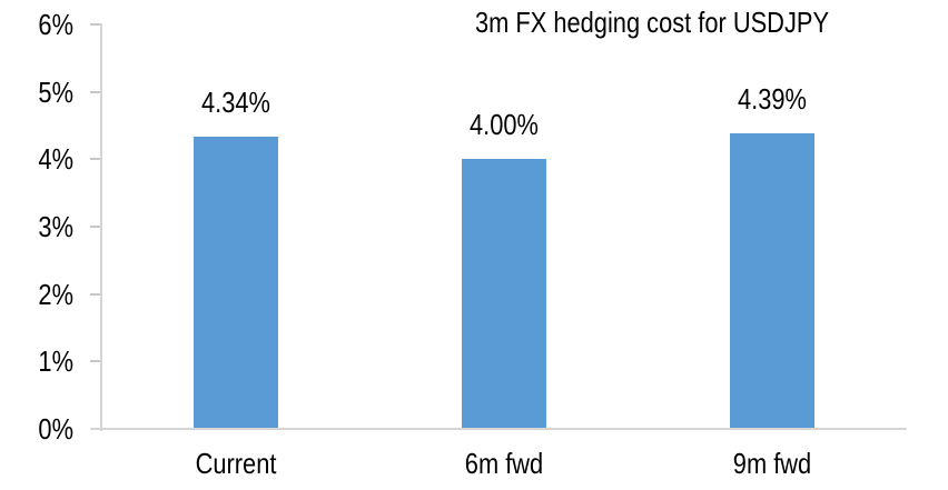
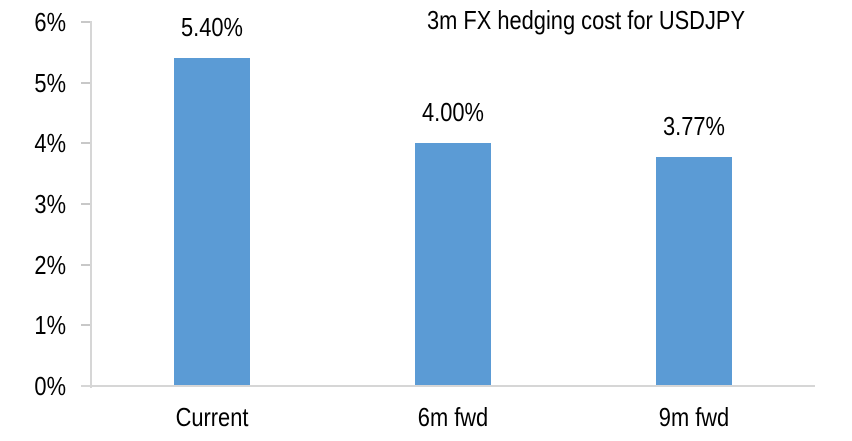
Current: 4.34% -> 5.40%
9m fwd: 4.39% -> 3.77%
